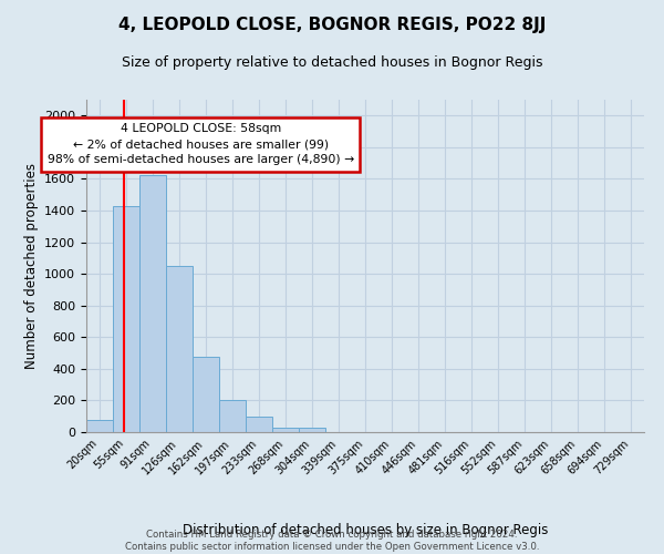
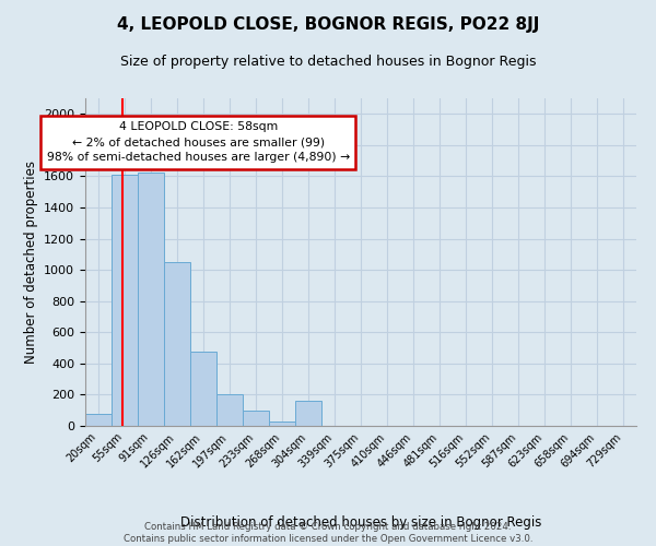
55sqm: 1420 -> 1610
304sqm: 20 -> 160
